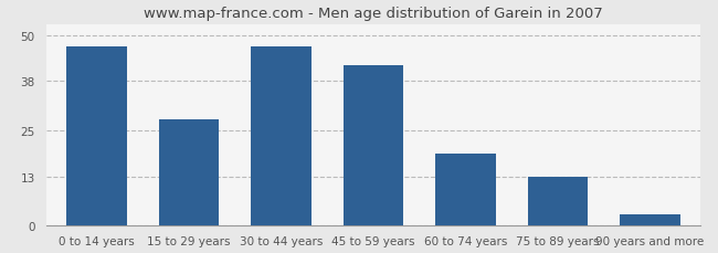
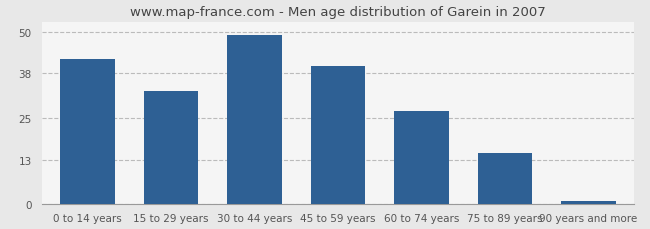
0 to 14 years: 47 -> 42
15 to 29 years: 28 -> 33
30 to 44 years: 47 -> 49
45 to 59 years: 42 -> 40
60 to 74 years: 19 -> 27
75 to 89 years: 13 -> 15
90 years and more: 3 -> 1
